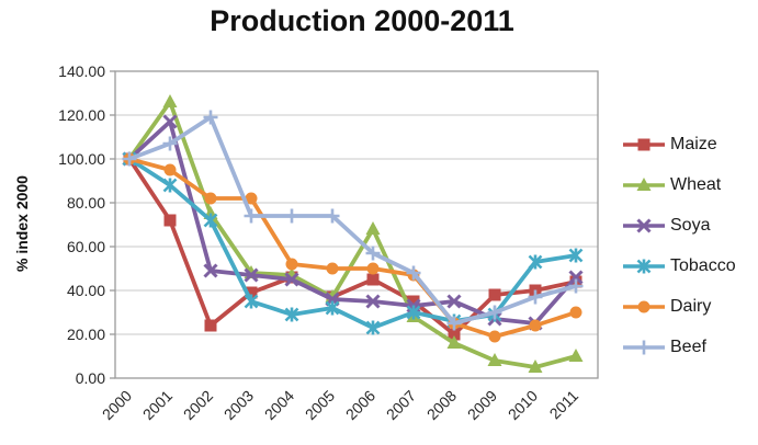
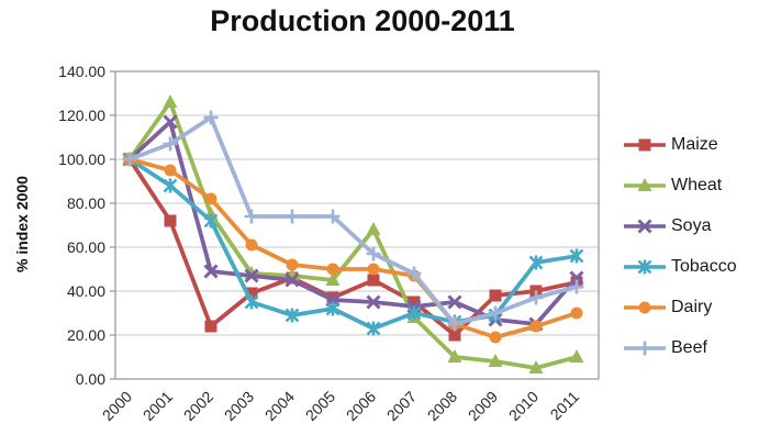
Dairy/2003: 82 -> 61
Wheat/2005: 37 -> 45
Wheat/2008: 16 -> 10
